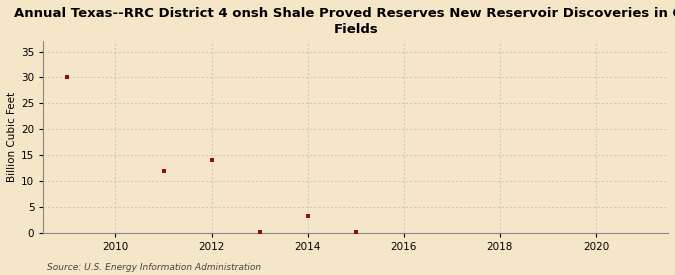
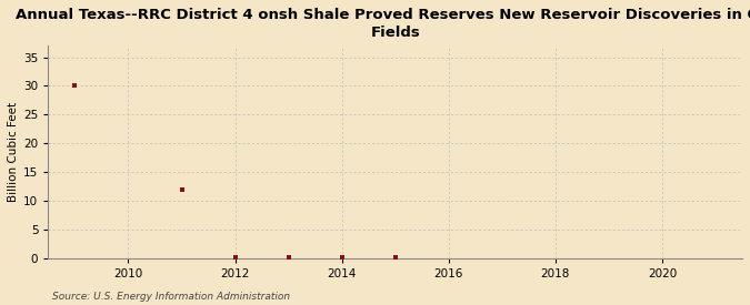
2012: 14.0 -> 0.1
2014: 3.2 -> 0.1
